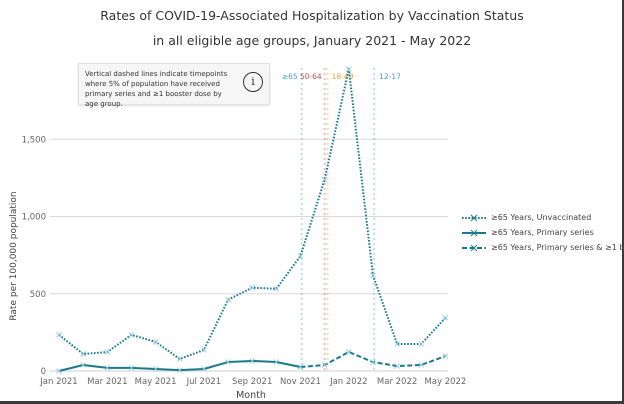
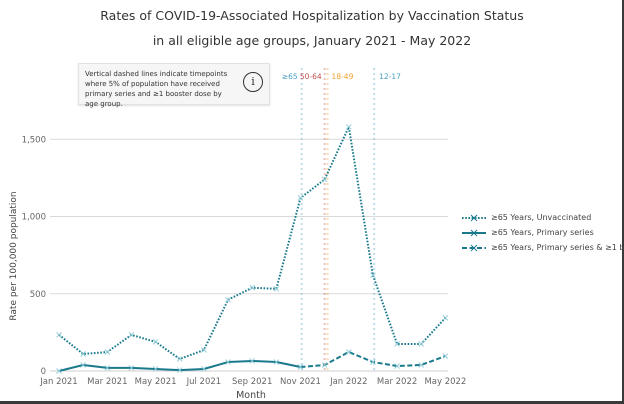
≥65 Years, Unvaccinated/Nov 2021: 740 -> 1120
≥65 Years, Unvaccinated/Jan 2022: 1960 -> 1580
